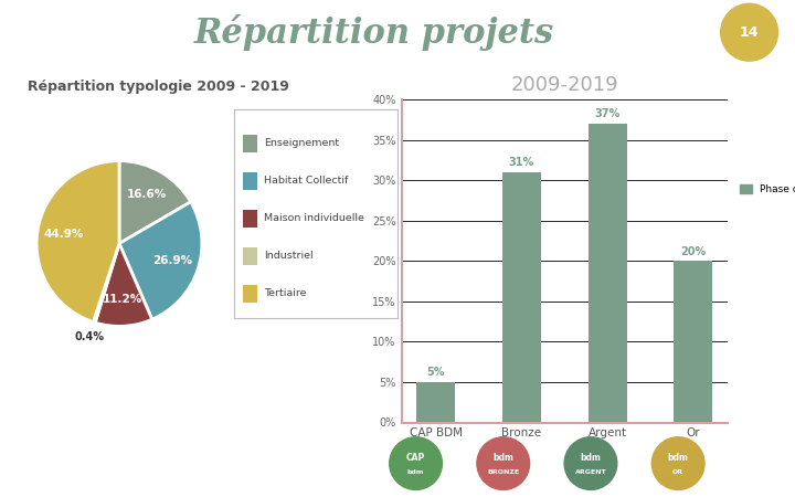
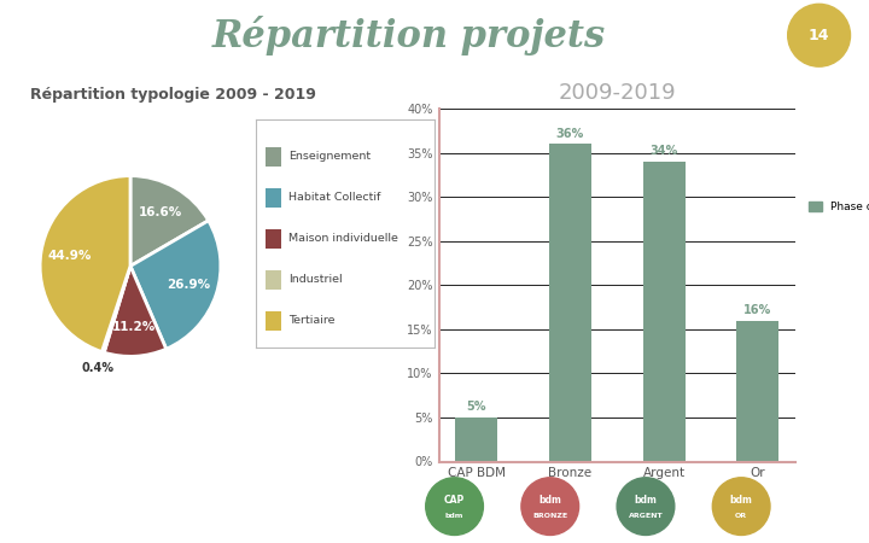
Bronze: 31% -> 36%
Argent: 37% -> 34%
Or: 20% -> 16%
